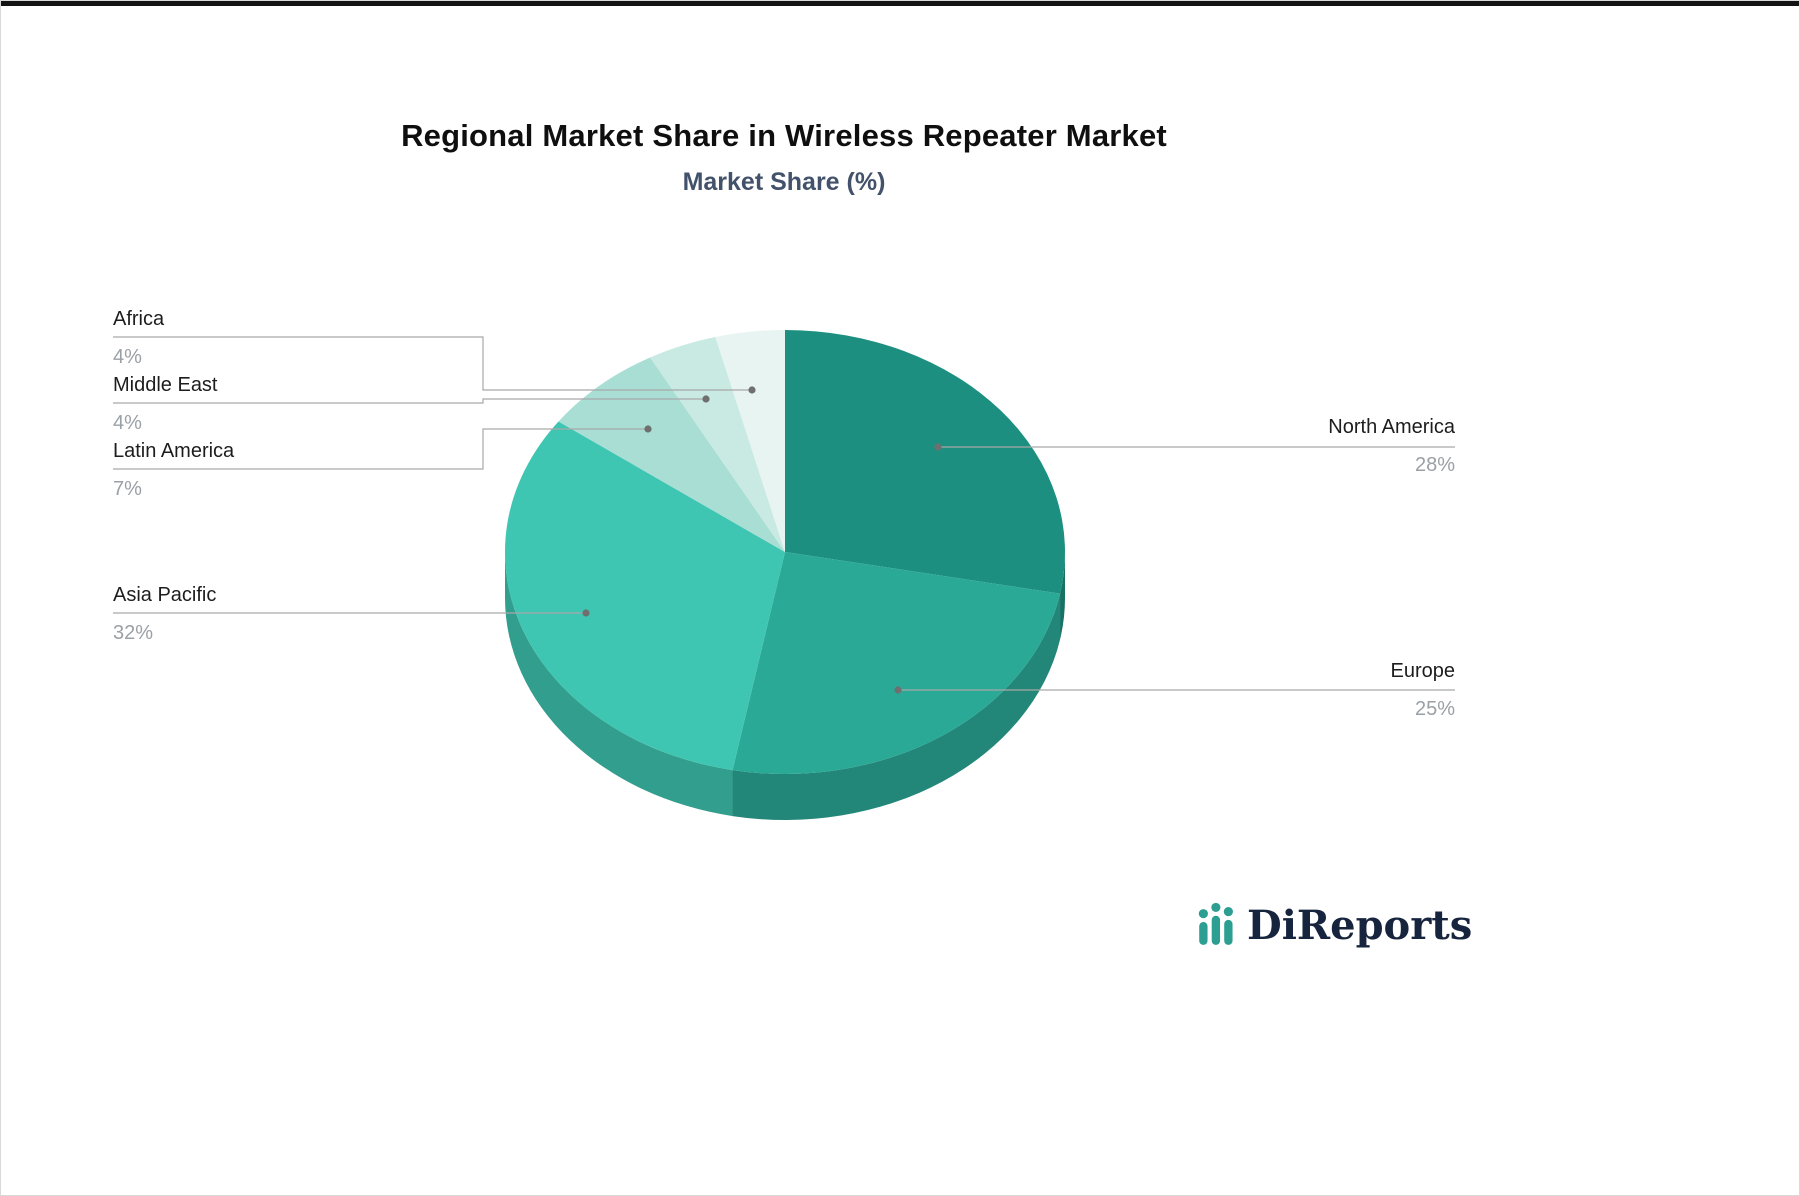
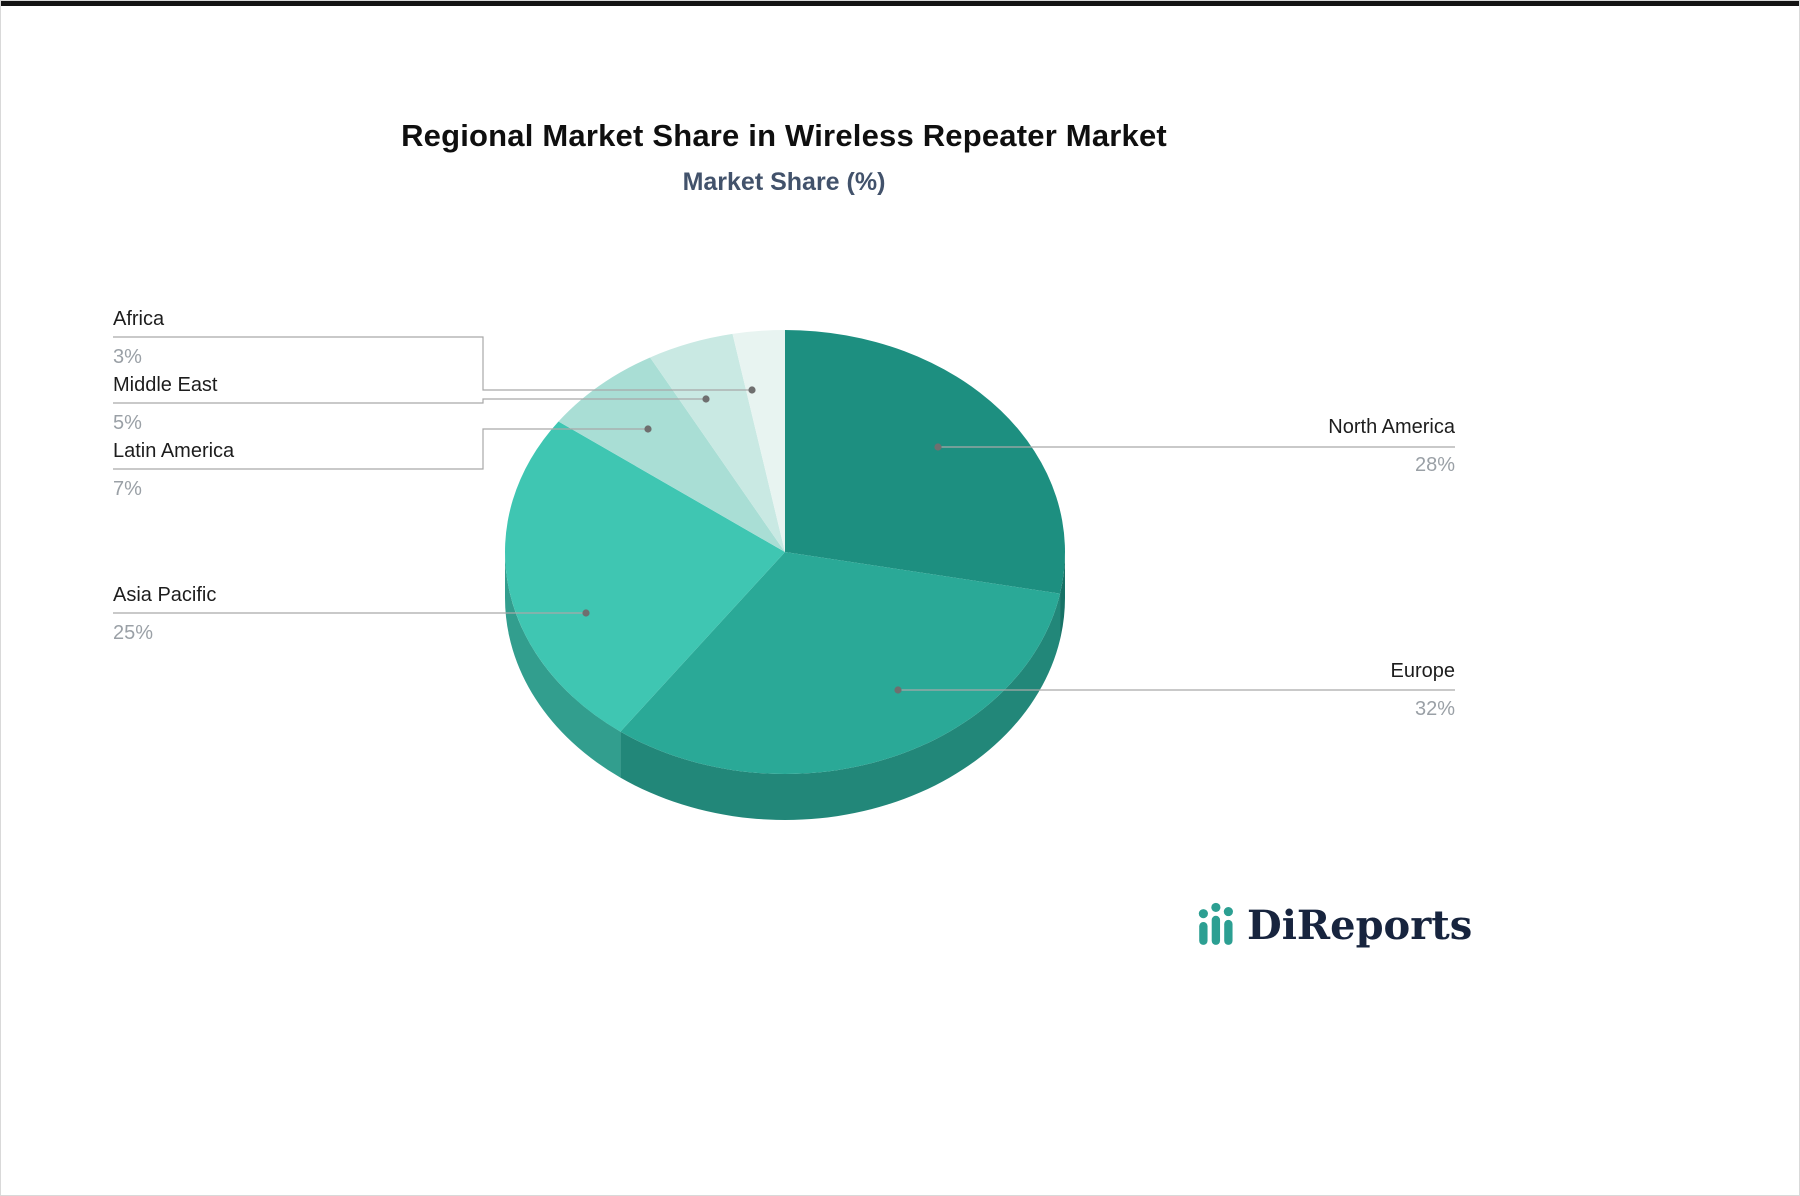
Europe: 25% -> 32%
Asia Pacific: 32% -> 25%
Middle East: 4% -> 5%
Africa: 4% -> 3%
